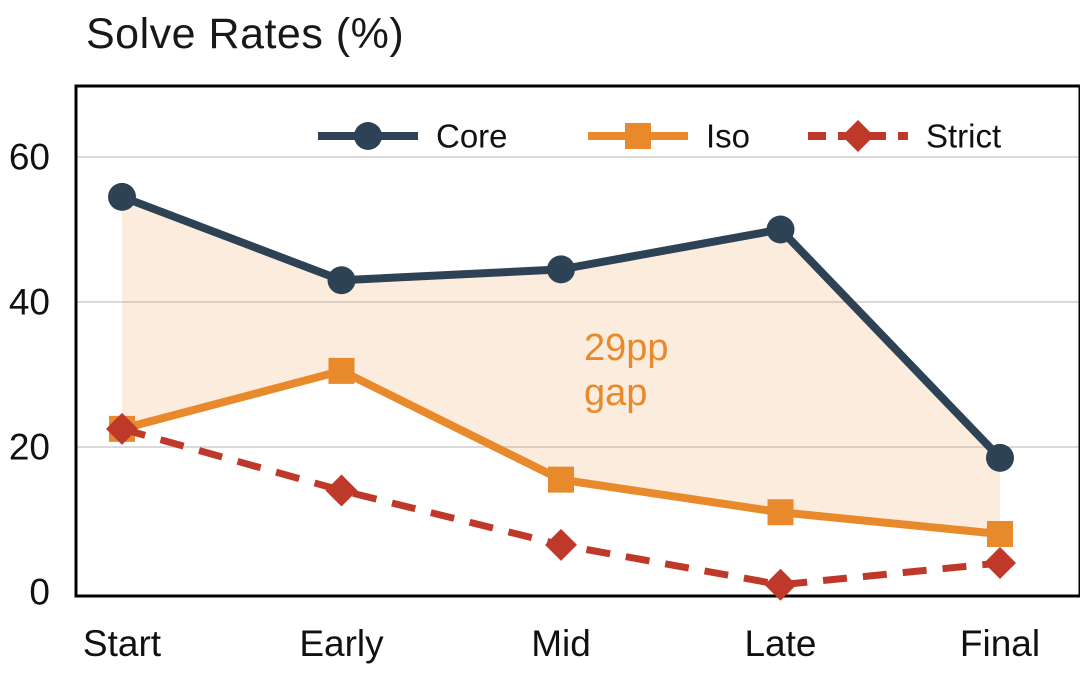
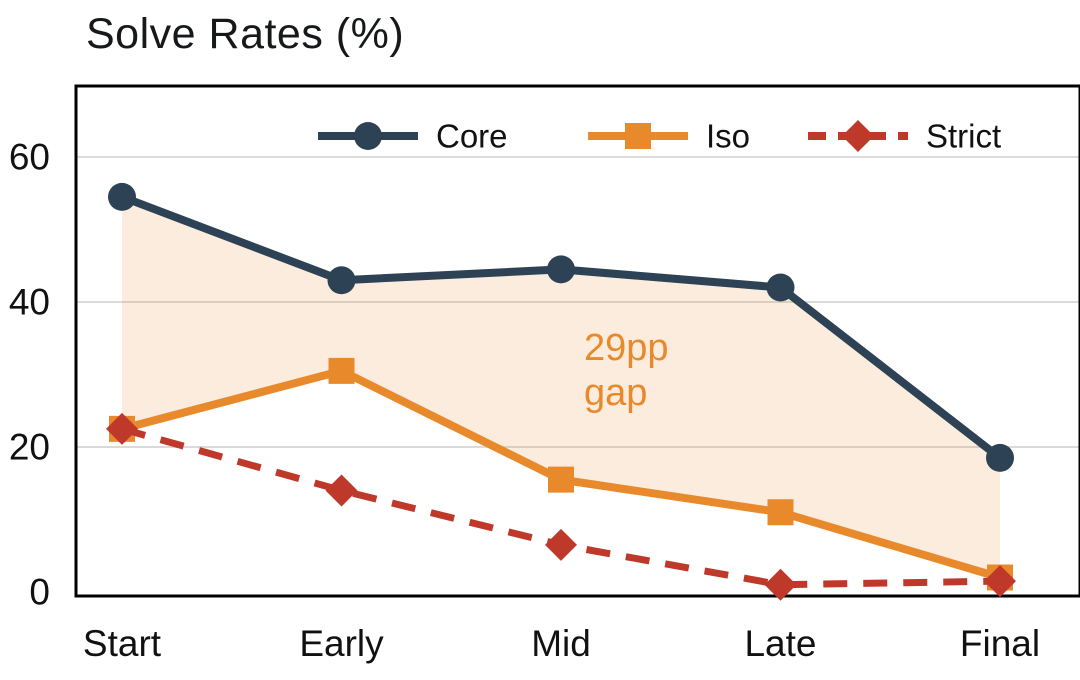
Core/Late: 50 -> 42
Iso/Final: 8 -> 2
Strict/Final: 4 -> 2
